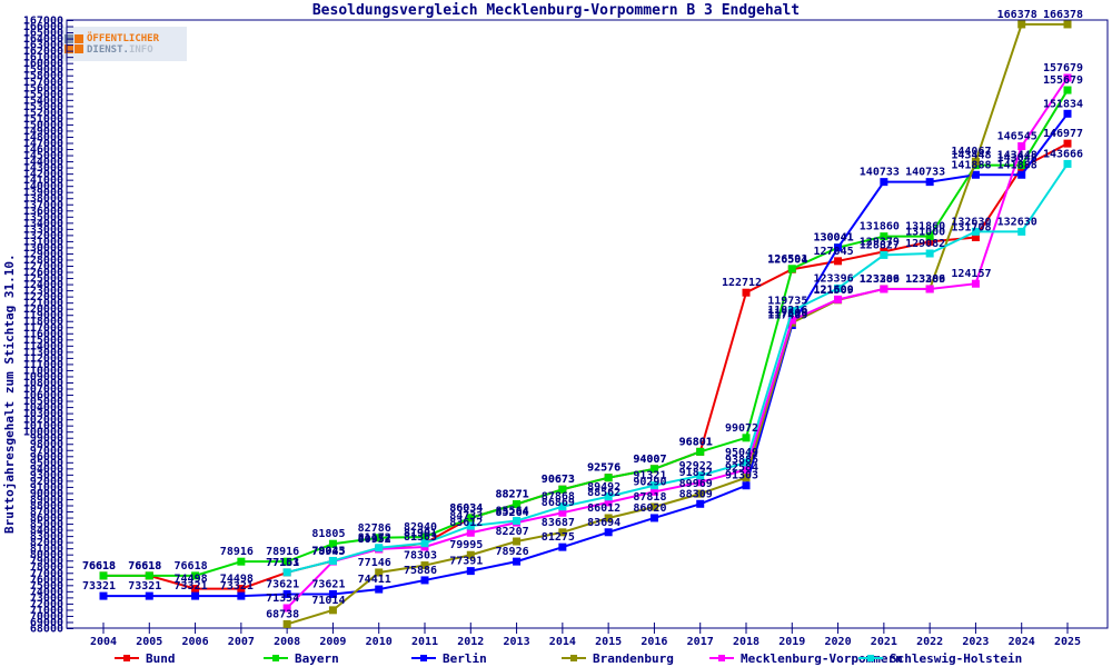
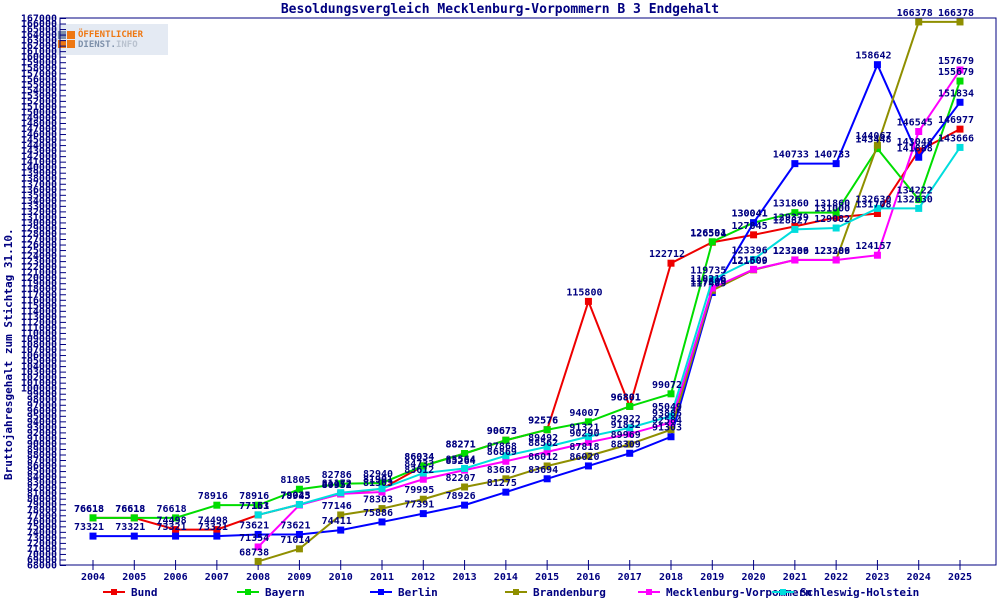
Bund/2016: 94007 -> 115800
Berlin/2023: 141888 -> 158642
Bayern/2024: 143448 -> 134222
